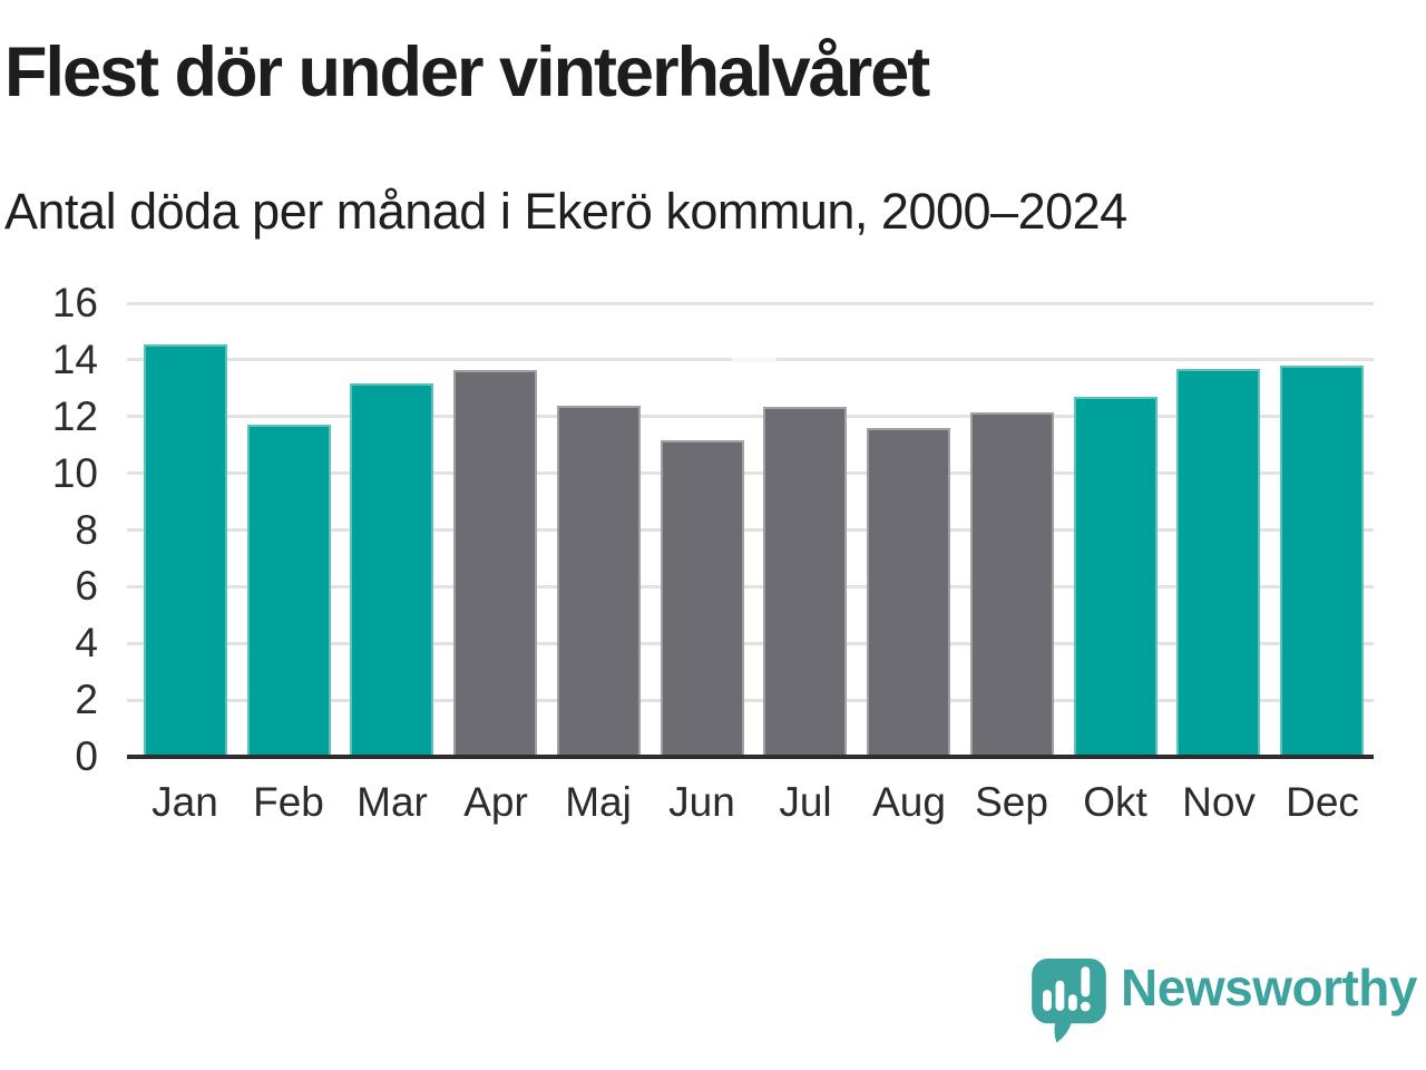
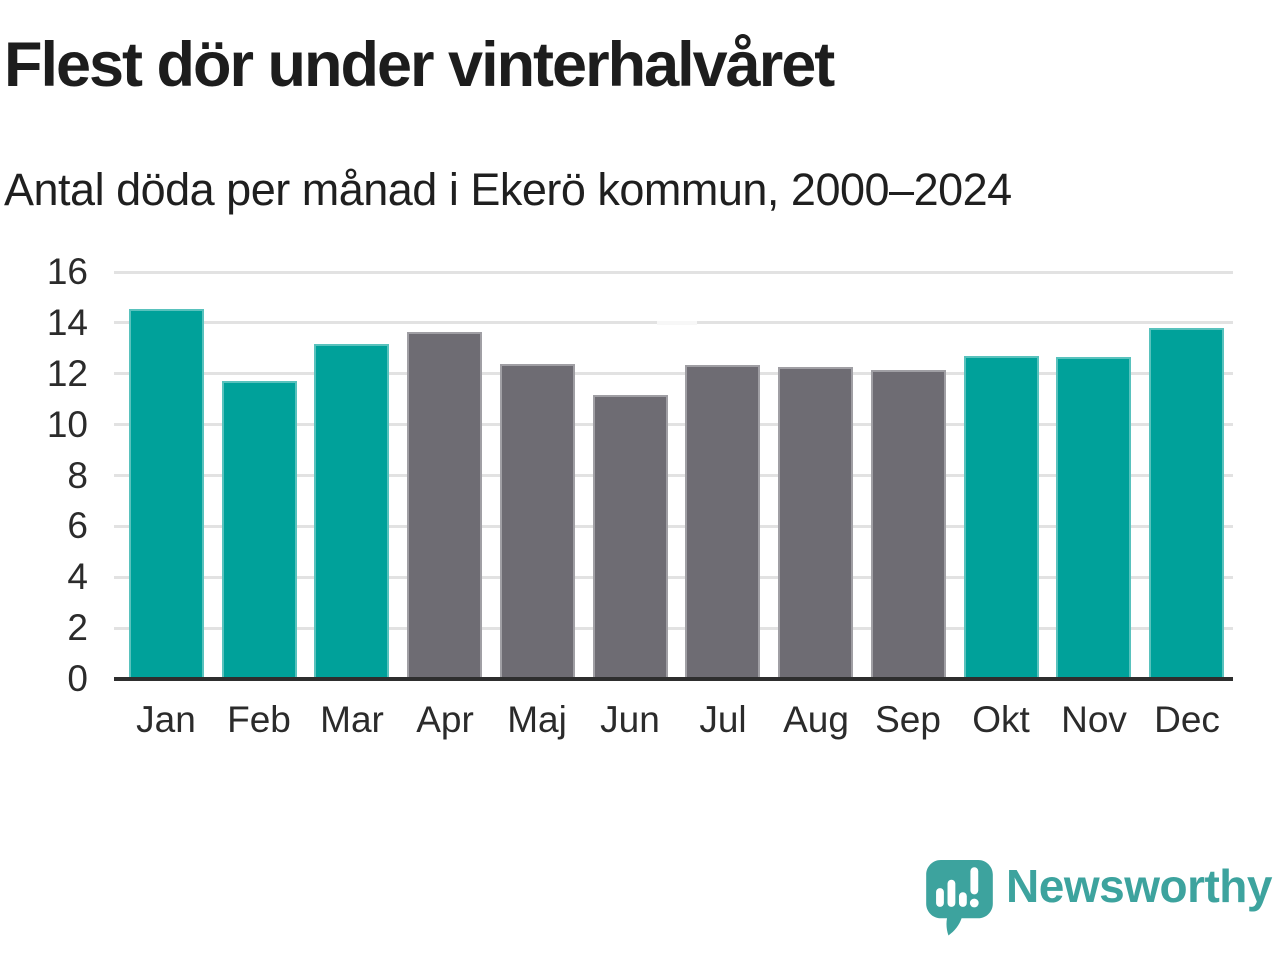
Aug: 11.6 -> 12.2
Nov: 13.7 -> 12.7
